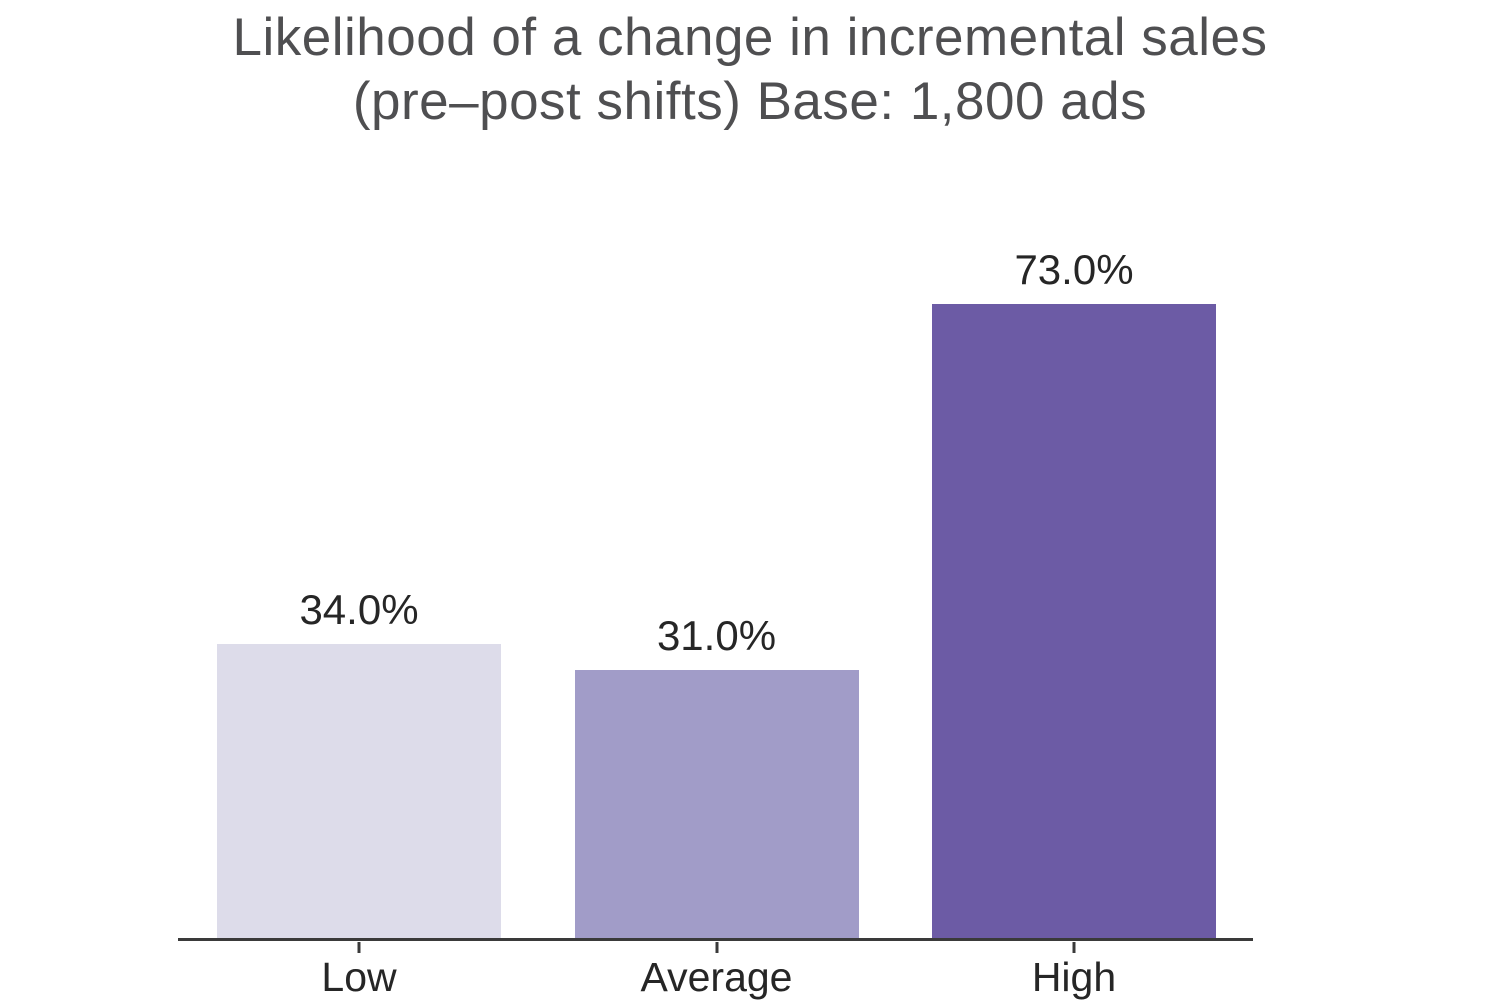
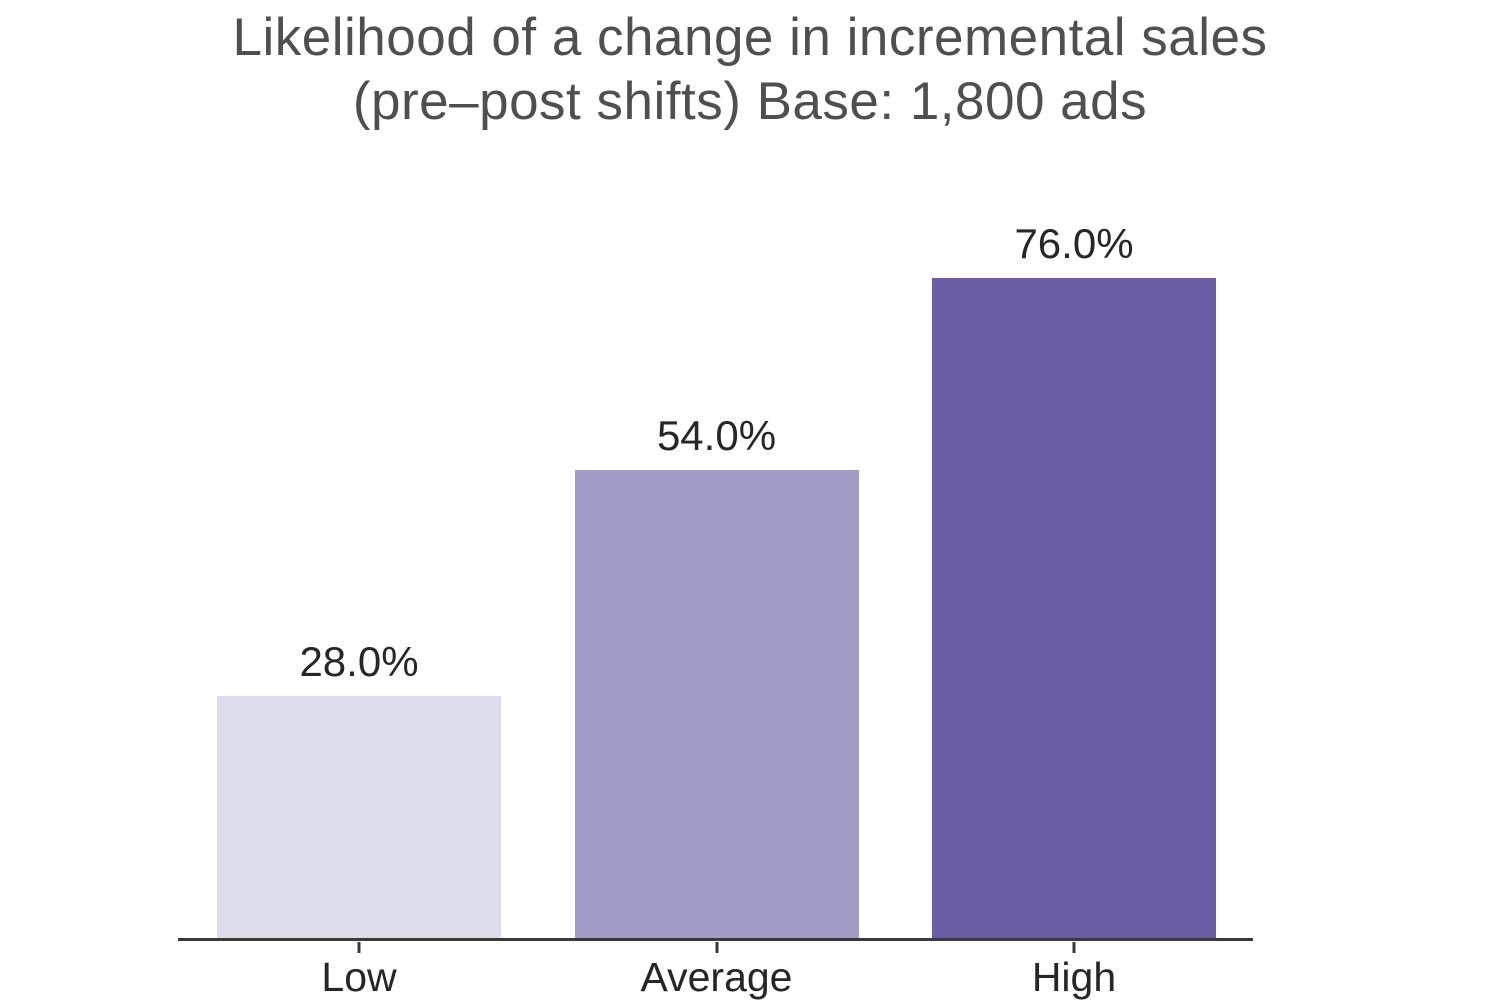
Low: 34.0% -> 28.0%
Average: 31.0% -> 54.0%
High: 73.0% -> 76.0%
